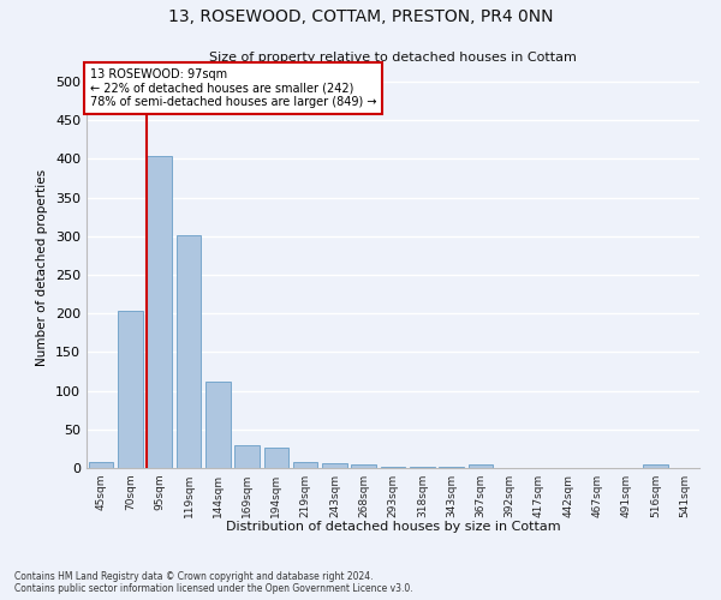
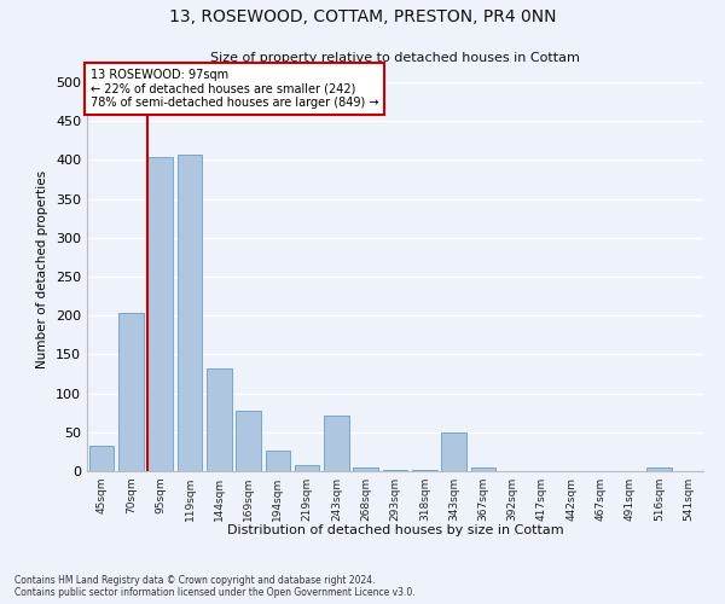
45sqm: 8 -> 32
119sqm: 301 -> 406
144sqm: 112 -> 132
169sqm: 30 -> 78
243sqm: 6 -> 72
343sqm: 1 -> 50
